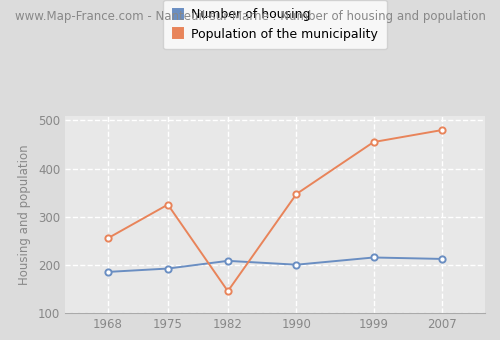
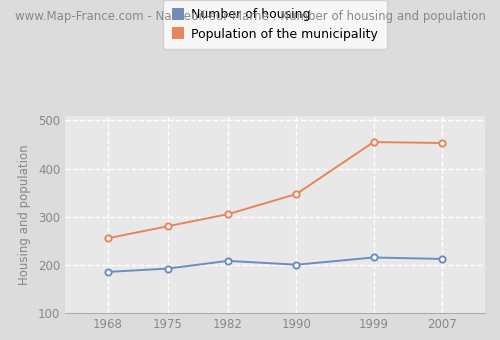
Population of the municipality/1975: 325 -> 280
Population of the municipality/1982: 145 -> 305
Population of the municipality/2007: 480 -> 453
